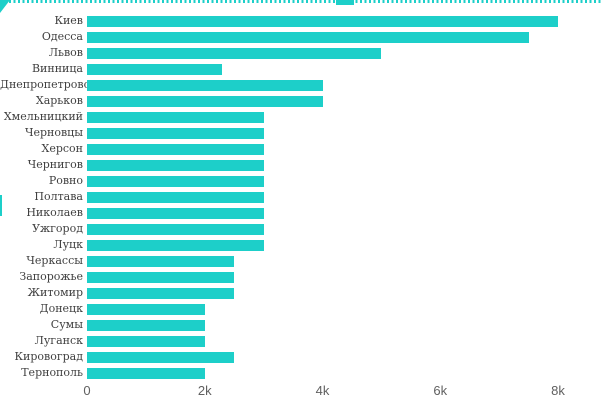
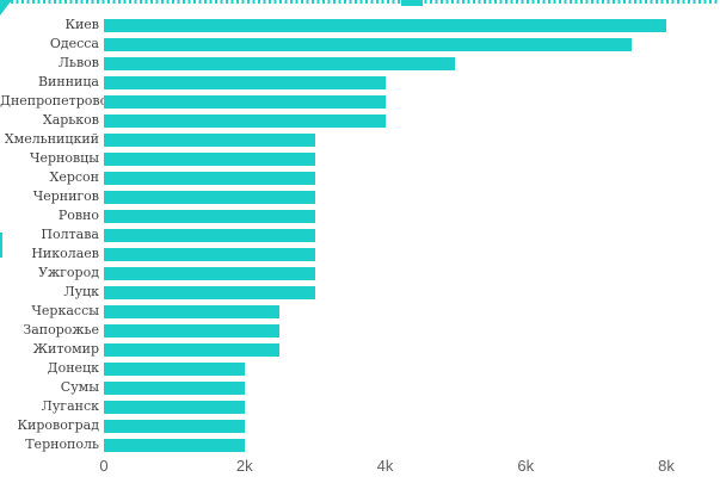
Винница: 2.3k -> 4.0k
Кировоград: 2.5k -> 2.0k
